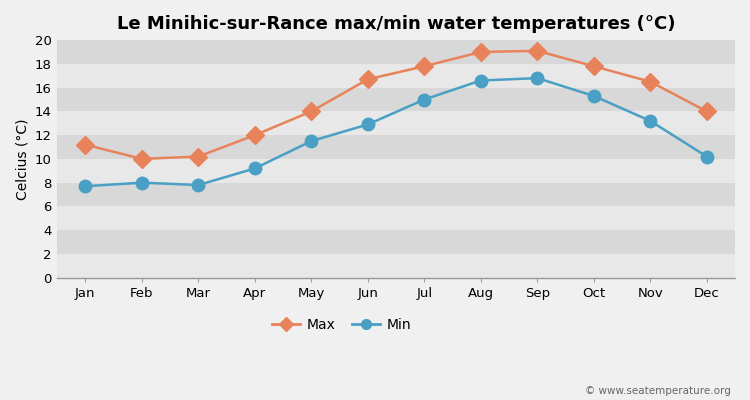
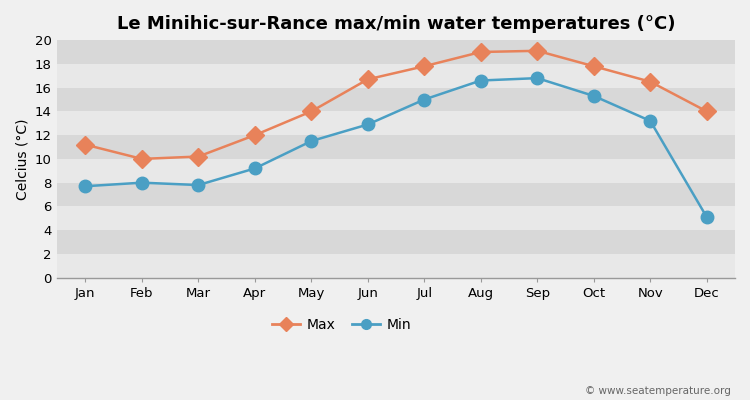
Min/Dec: 10.2 -> 5.1
